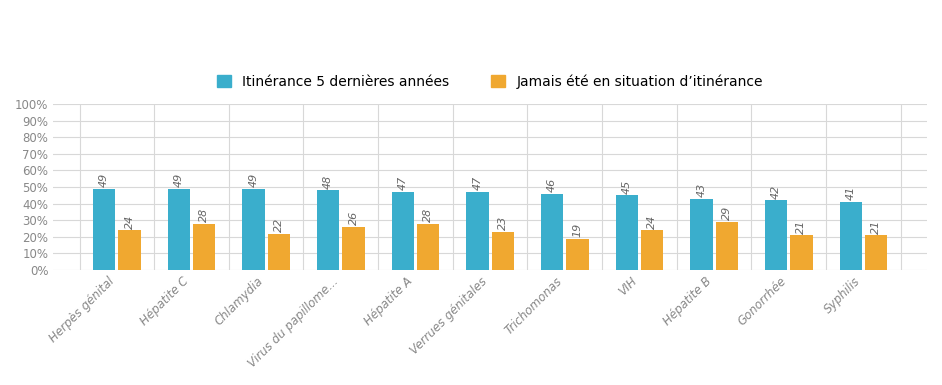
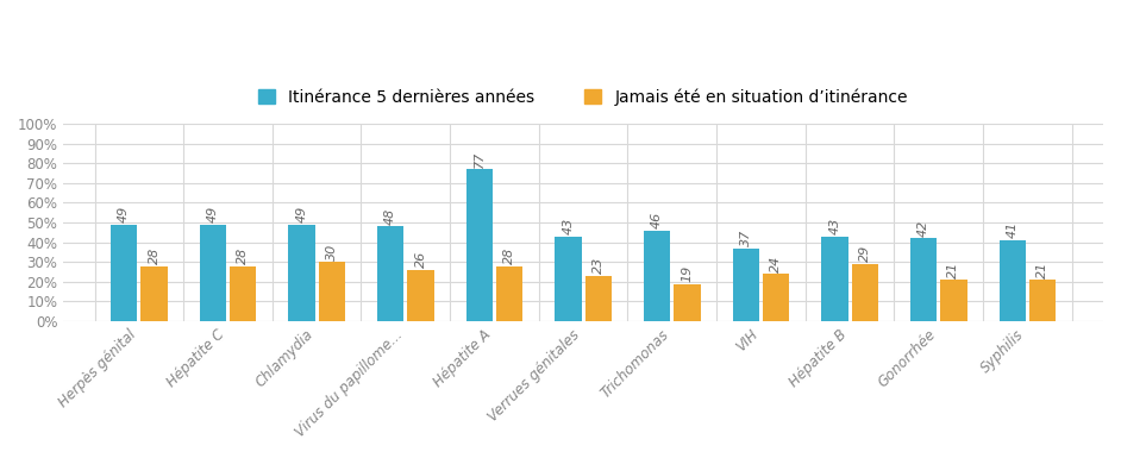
Jamais été en situation d’itinérance/Herpès génital: 24 -> 28
Jamais été en situation d’itinérance/Chlamydia: 22 -> 30
Itinérance 5 dernières années/Hépatite A: 47 -> 77
Itinérance 5 dernières années/Verrues génitales: 47 -> 43
Itinérance 5 dernières années/VIH: 45 -> 37
